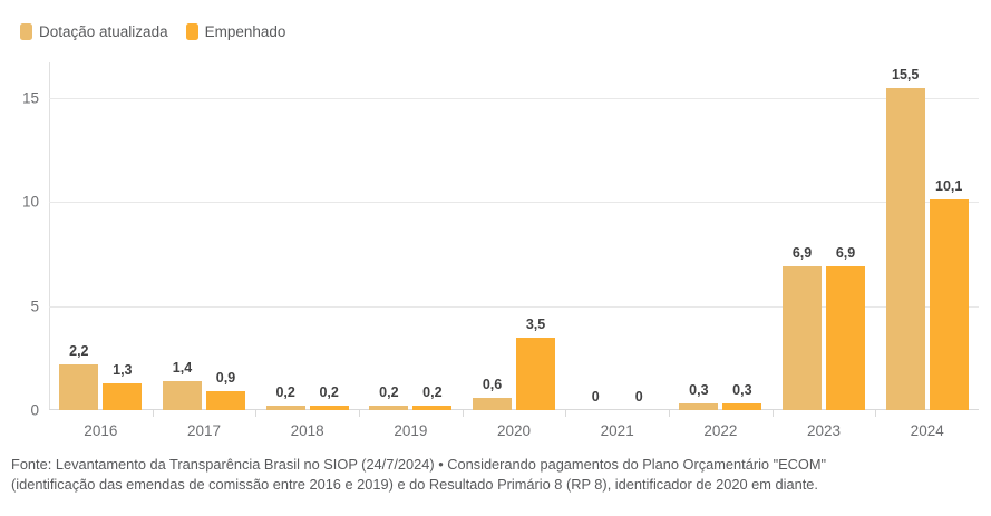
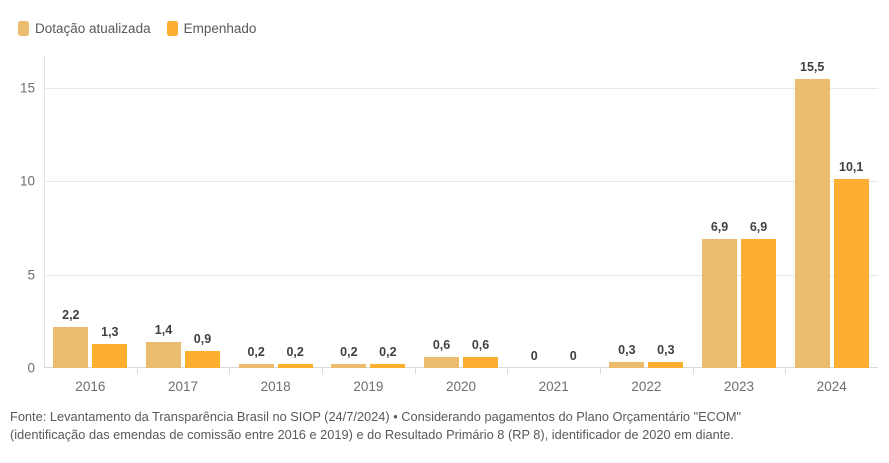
Empenhado/2020: 3,5 -> 0,6
